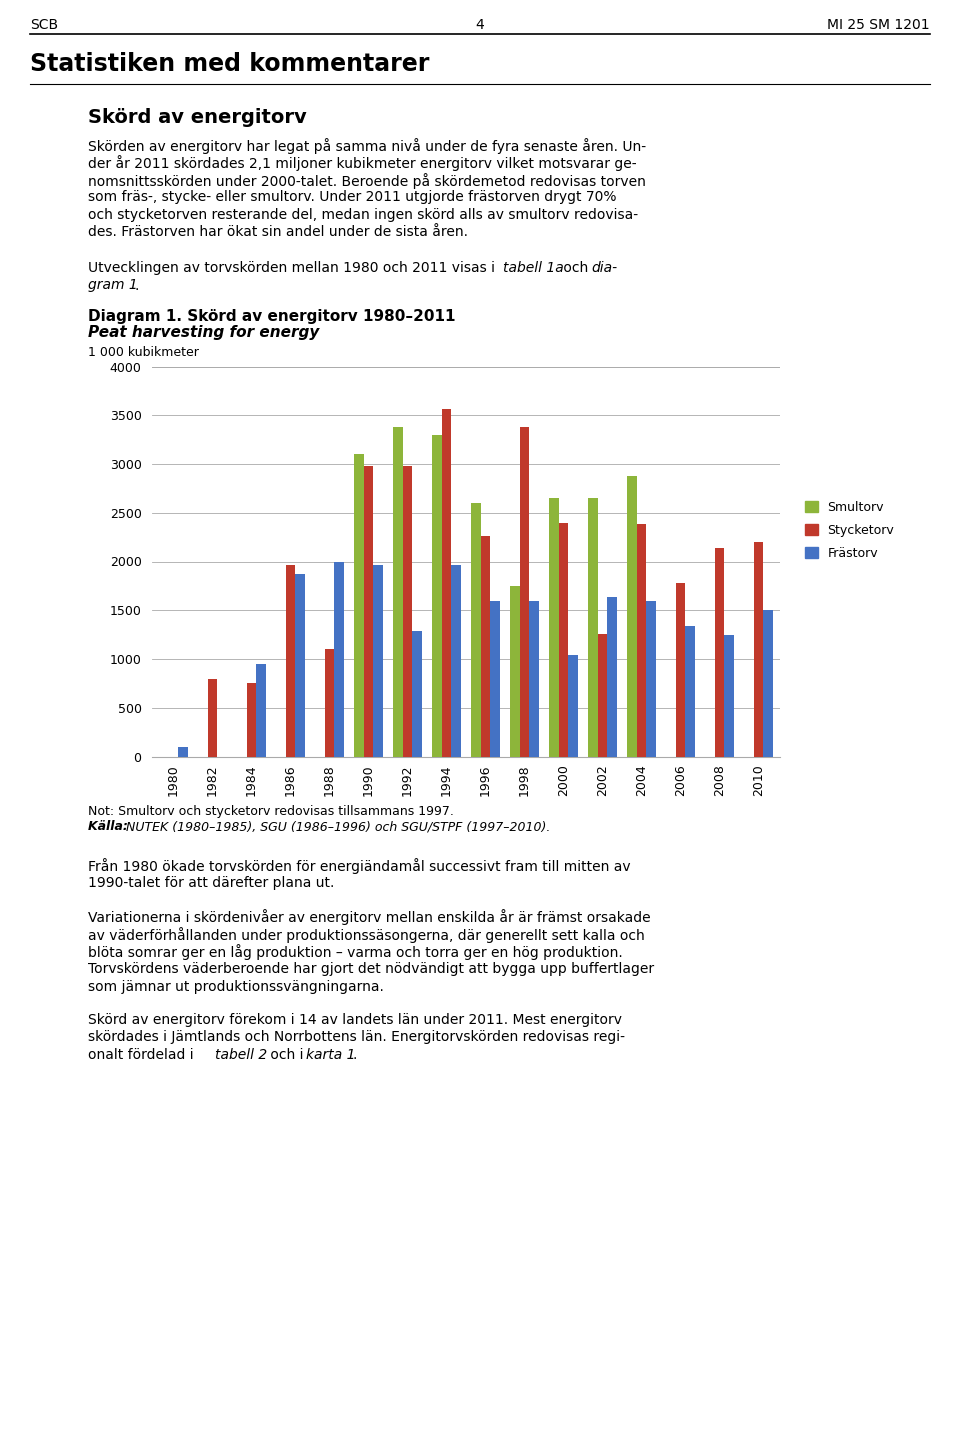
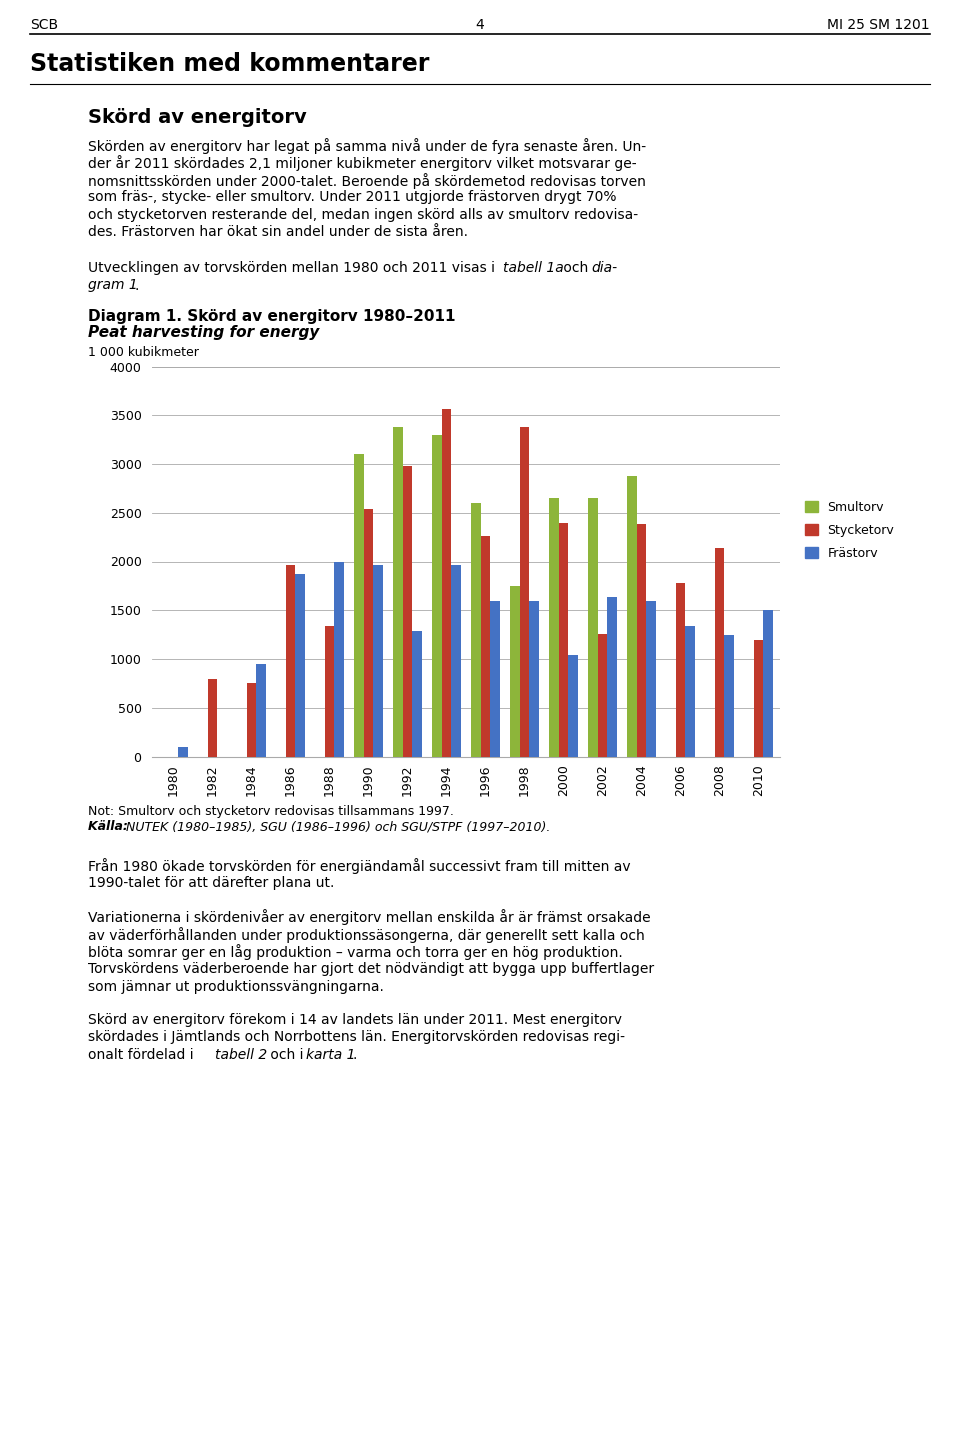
Stycketorv/1988: 1100 -> 1340
Stycketorv/1990: 2980 -> 2540
Stycketorv/2010: 2200 -> 1200
